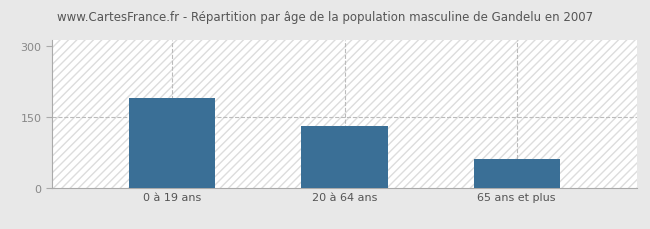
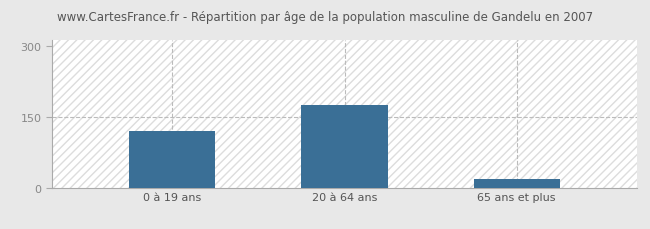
0 à 19 ans: 190 -> 120
20 à 64 ans: 130 -> 175
65 ans et plus: 60 -> 18
